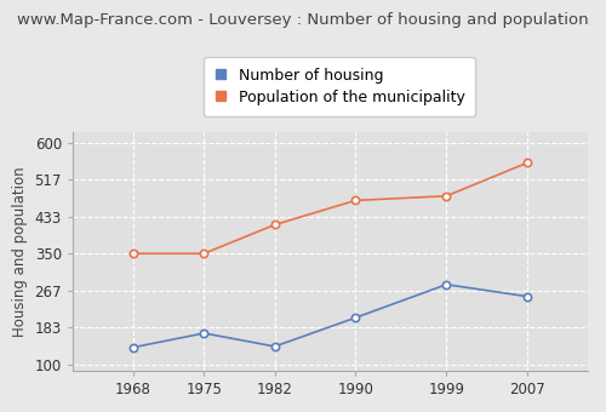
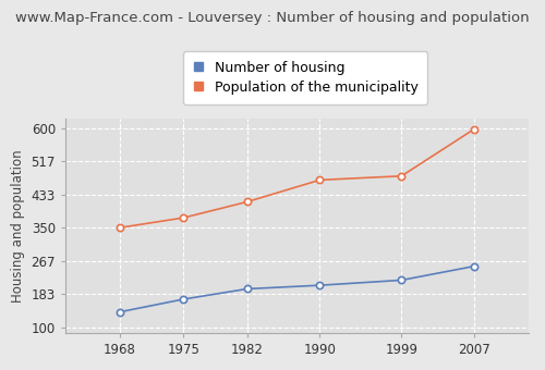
Population of the municipality/1975: 350 -> 375
Number of housing/1982: 140 -> 196
Number of housing/1999: 280 -> 218
Population of the municipality/2007: 555 -> 598
